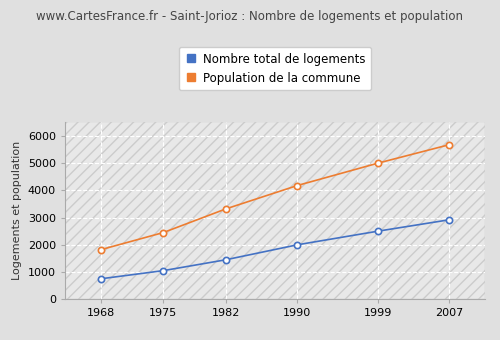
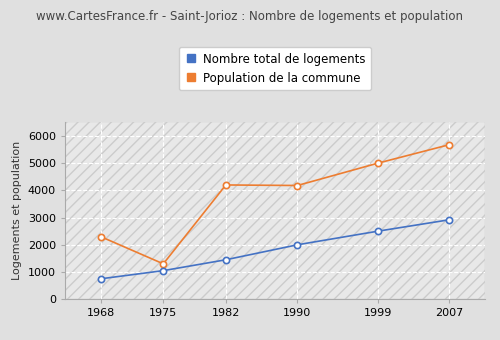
Population de la commune/1968: 1820 -> 2300
Population de la commune/1975: 2450 -> 1300
Population de la commune/1982: 3320 -> 4200
